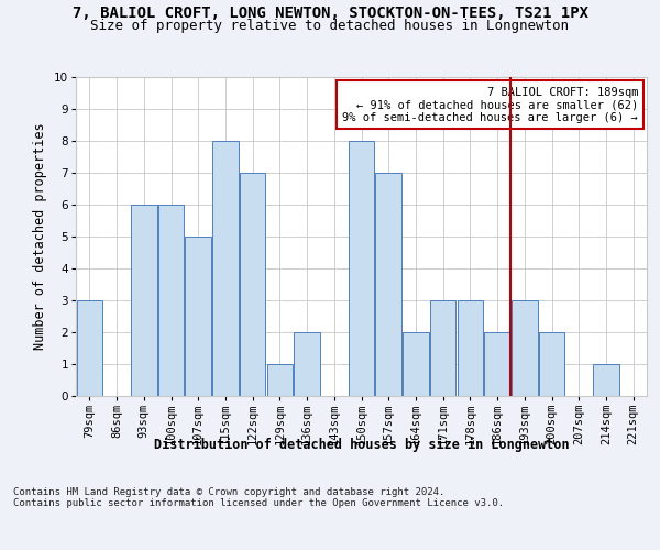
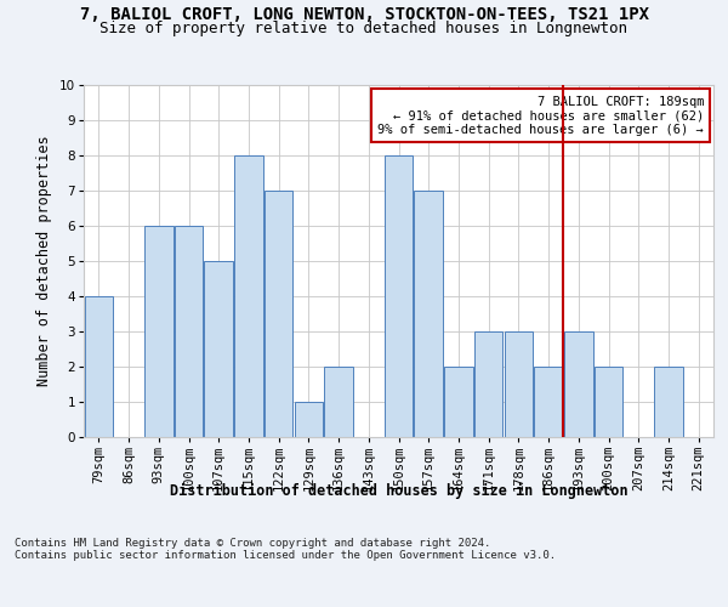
79sqm: 3 -> 4
214sqm: 1 -> 2
